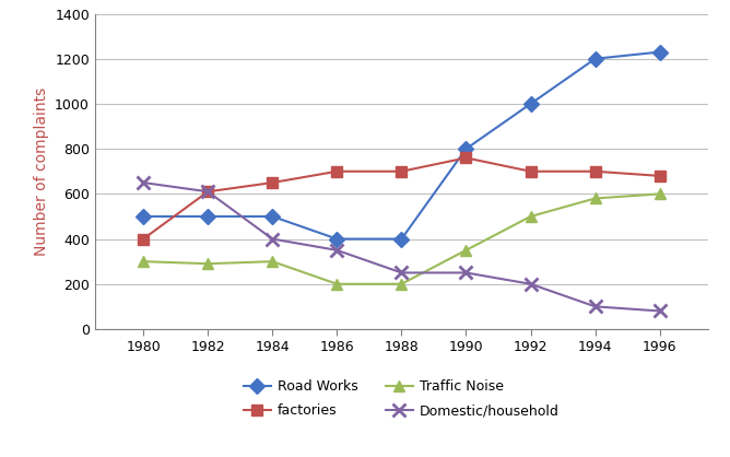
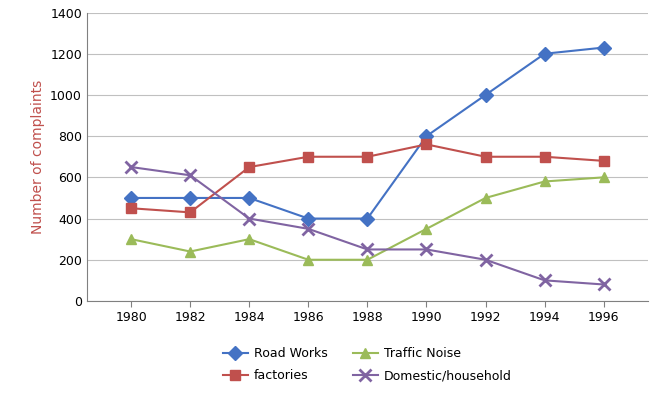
factories/1980: 400 -> 450
factories/1982: 610 -> 430
Traffic Noise/1982: 290 -> 240
